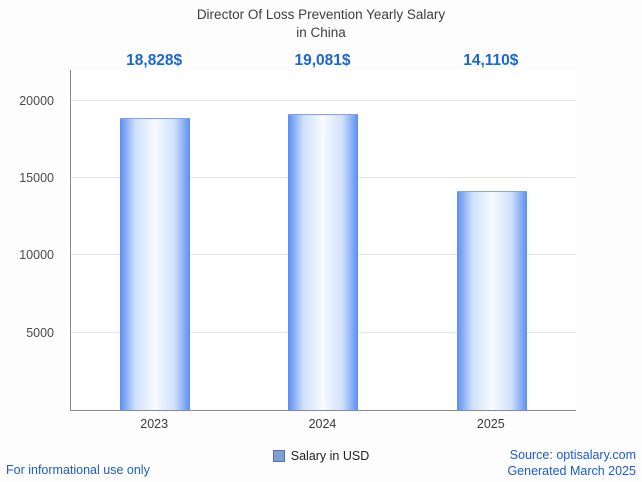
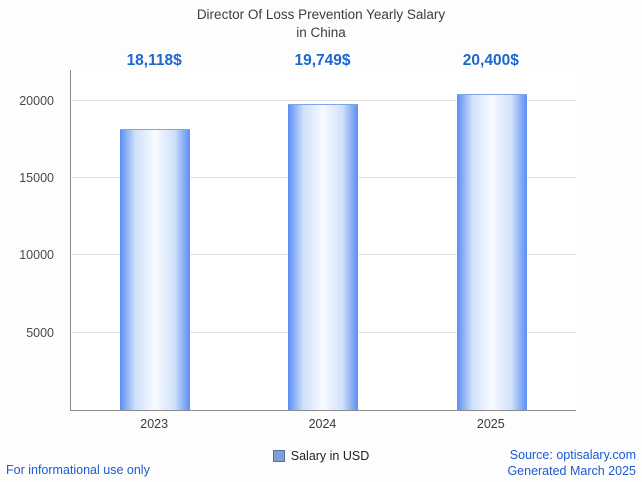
2023: 18,828 -> 18,118
2024: 19,081 -> 19,749
2025: 14,110 -> 20,400
